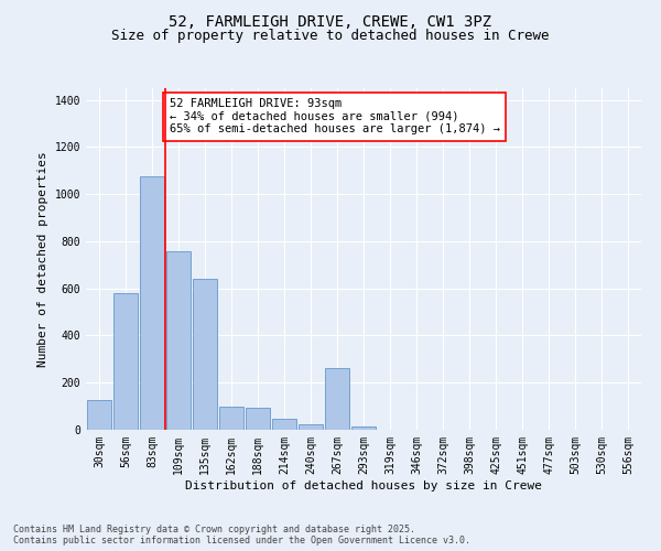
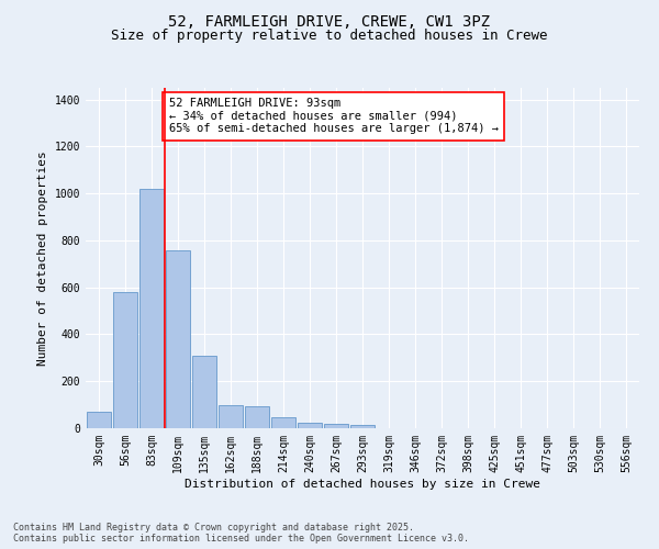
30sqm: 125 -> 70
83sqm: 1075 -> 1020
135sqm: 640 -> 310
267sqm: 260 -> 18
